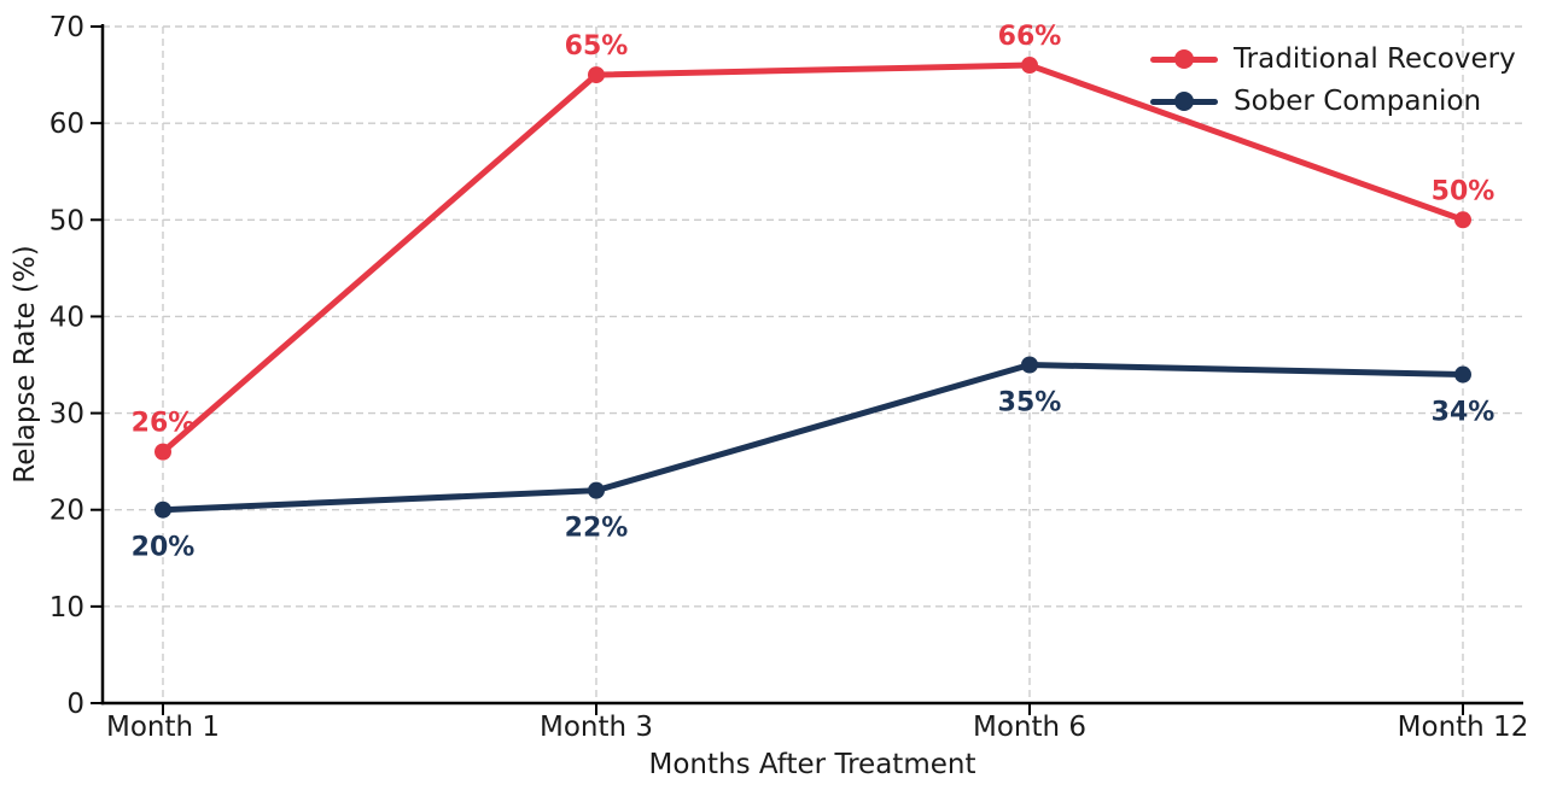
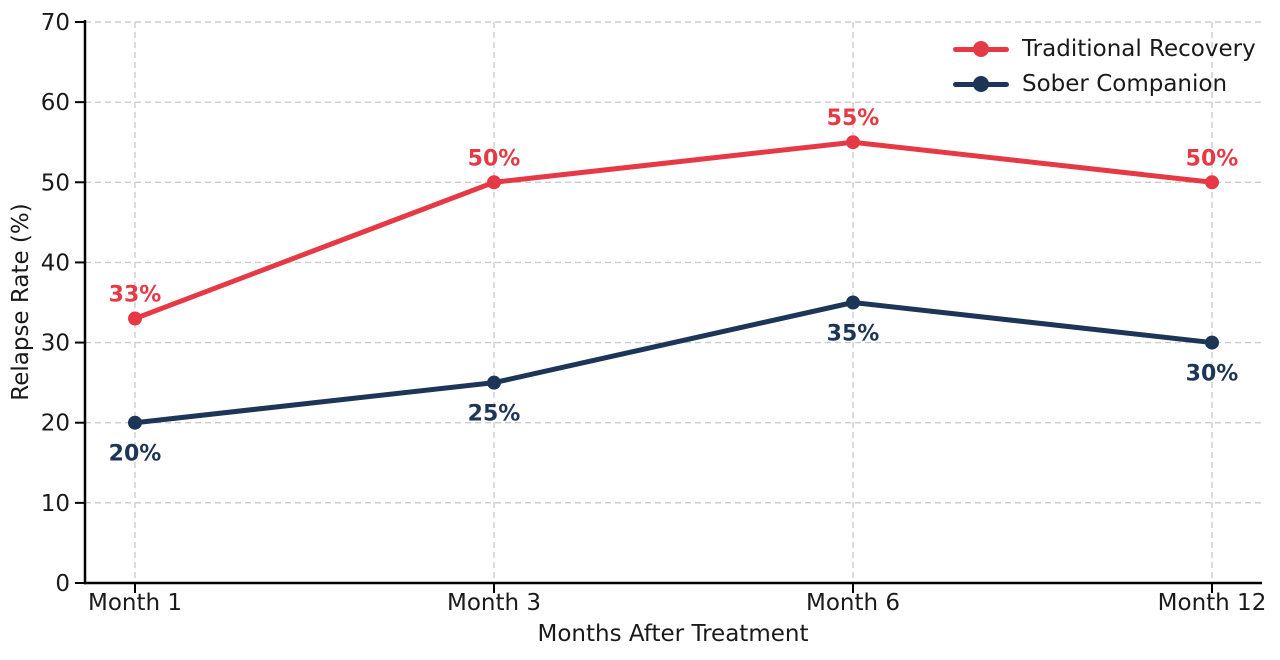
Traditional Recovery/Month 1: 26% -> 33%
Traditional Recovery/Month 3: 65% -> 50%
Sober Companion/Month 3: 22% -> 25%
Traditional Recovery/Month 6: 66% -> 55%
Sober Companion/Month 12: 34% -> 30%
